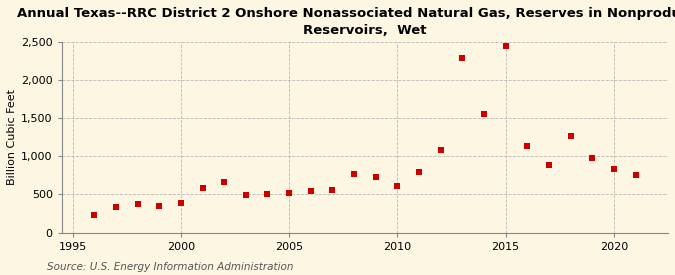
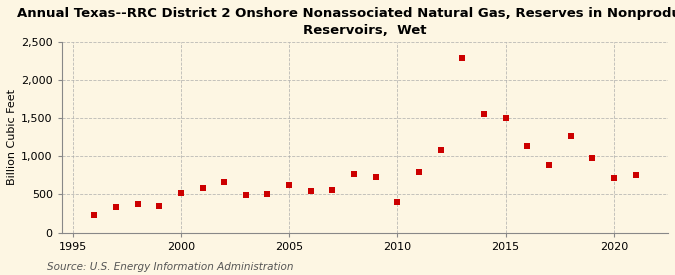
2000: 390 -> 520
2005: 520 -> 620
2010: 610 -> 400
2015: 2,450 -> 1,500
2020: 840 -> 720
